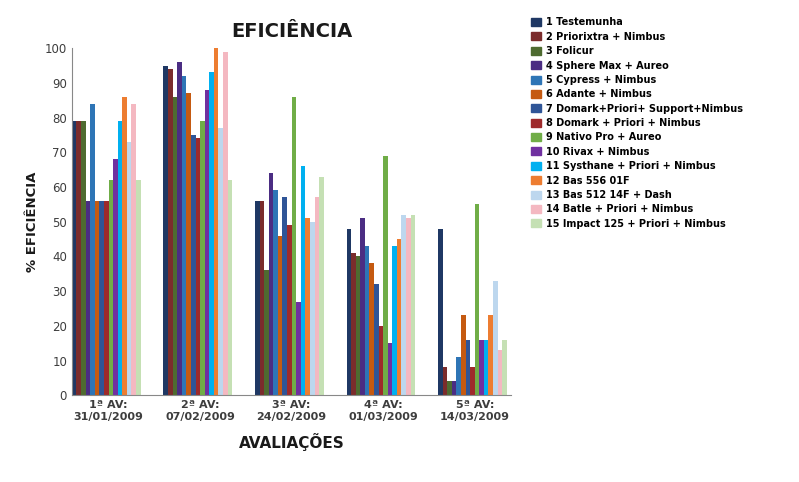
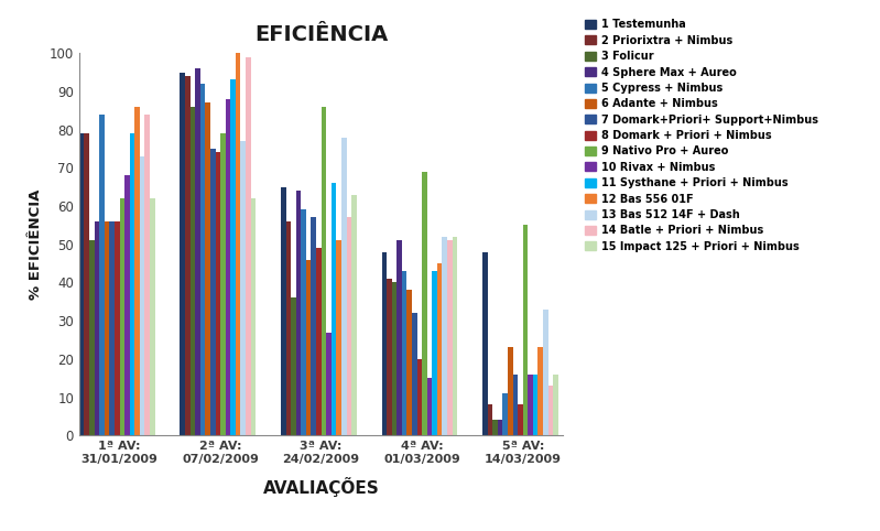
3 Folicur/1ª AV: 31/01/2009: 79 -> 51
1 Testemunha/3ª AV: 24/02/2009: 56 -> 65
13 Bas 512 14F + Dash/3ª AV: 24/02/2009: 50 -> 78
